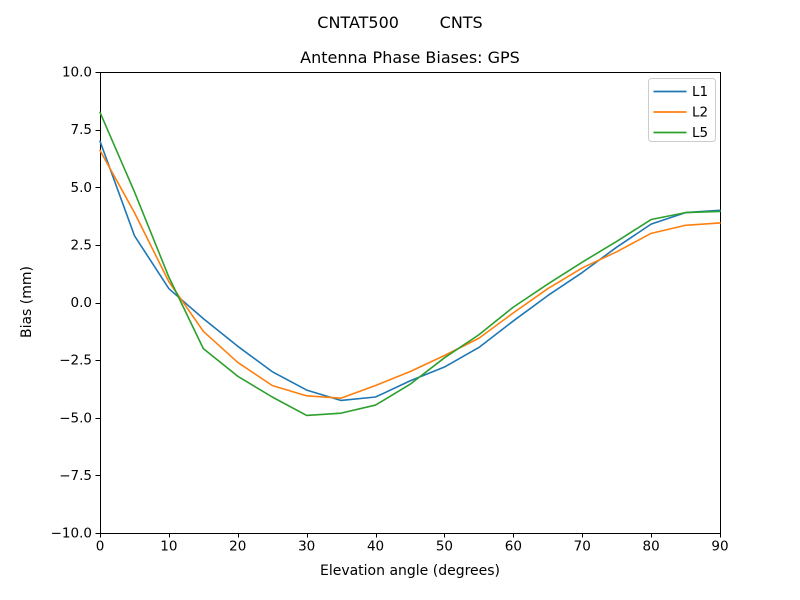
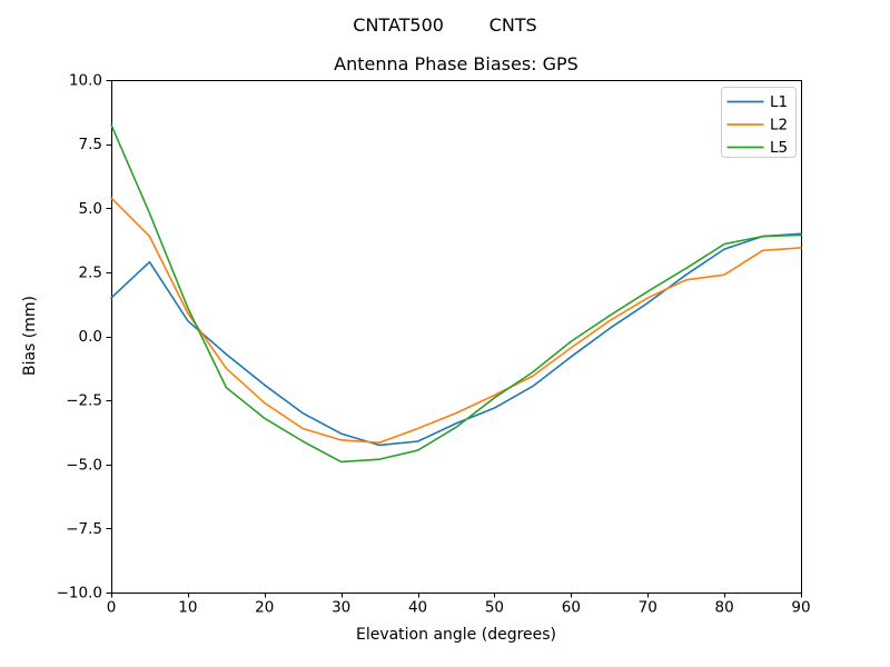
L1/0: 7.0 -> 1.5
L2/0: 6.6 -> 5.4
L2/80: 3.0 -> 2.4
